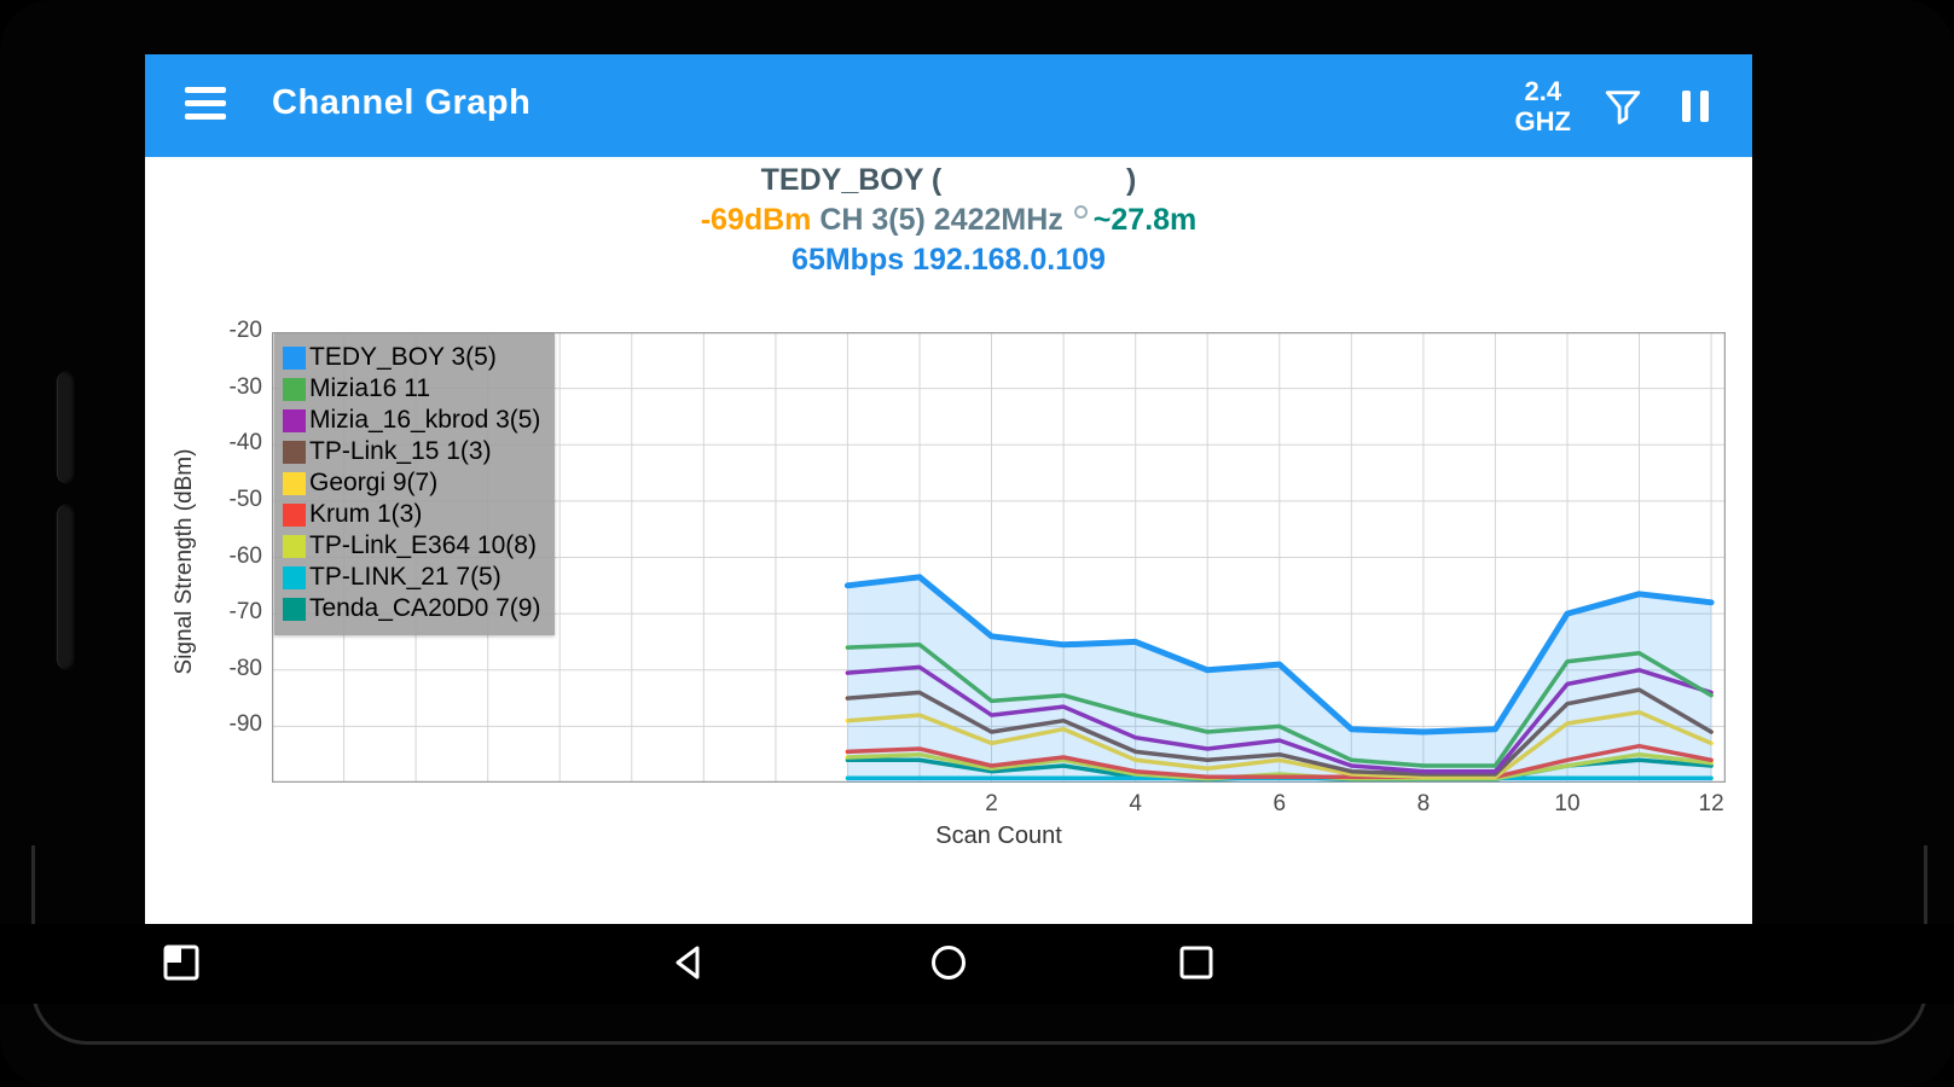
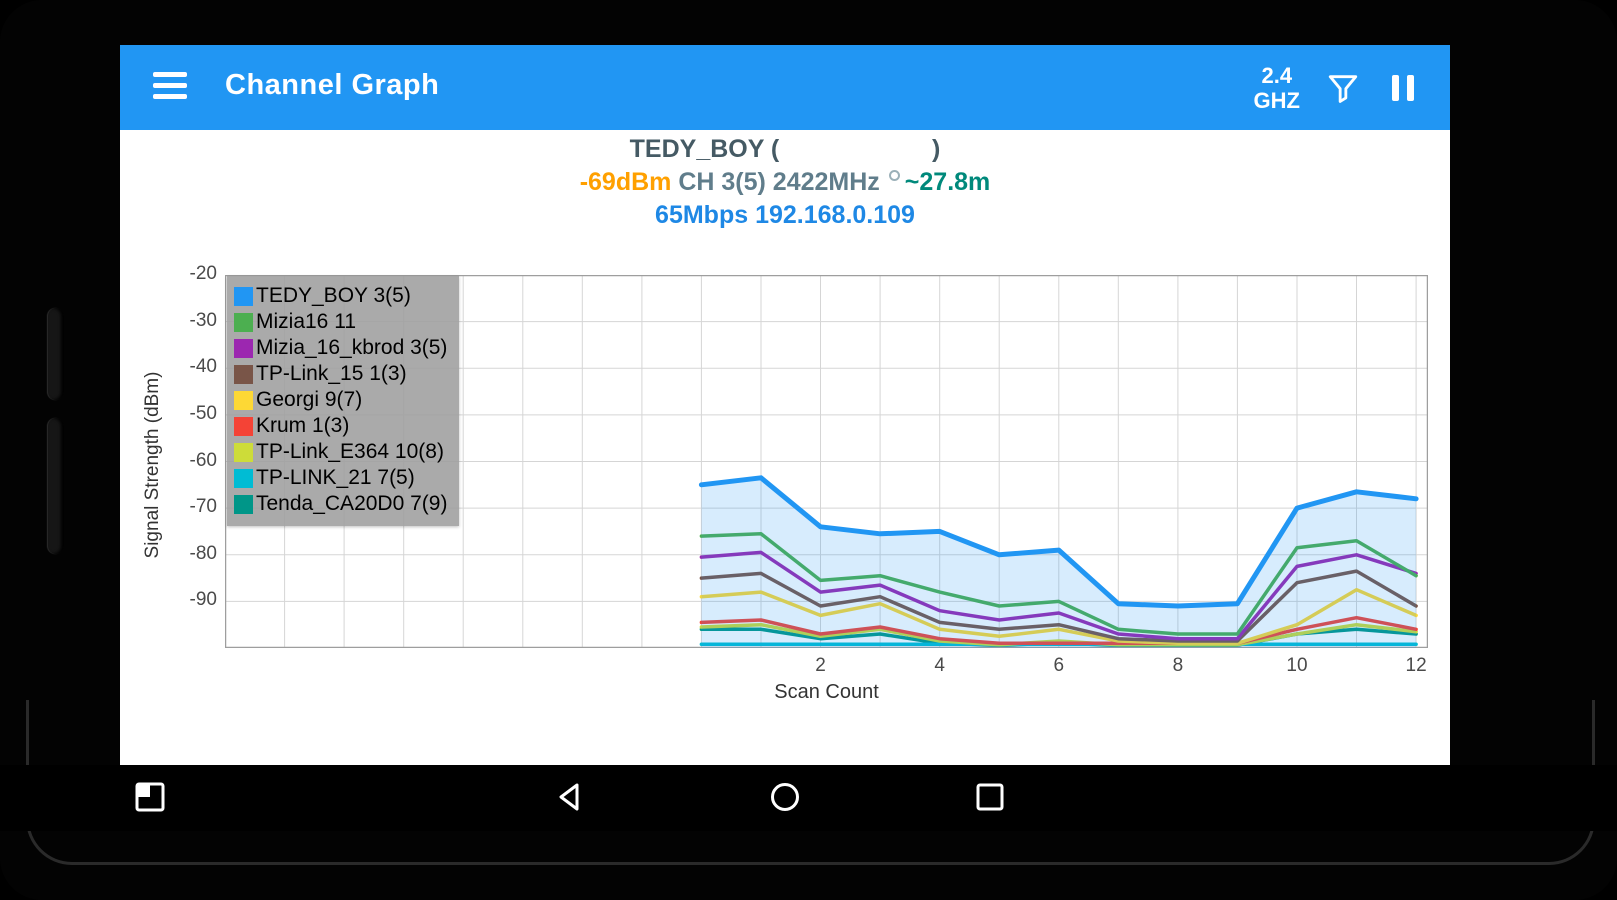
Georgi 9(7)/10: -90 -> -95
